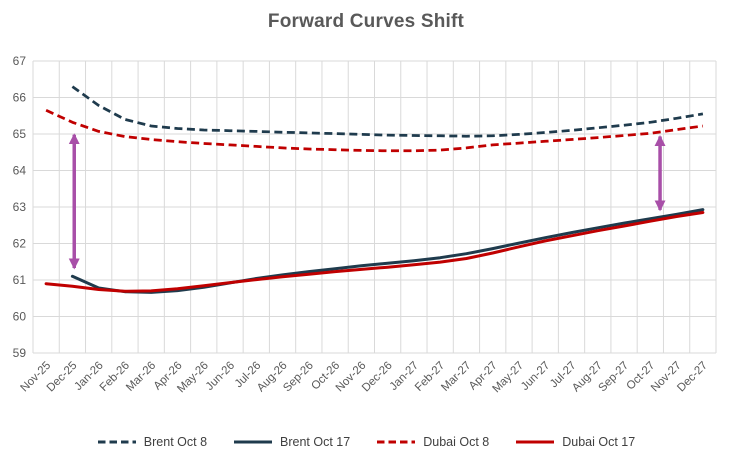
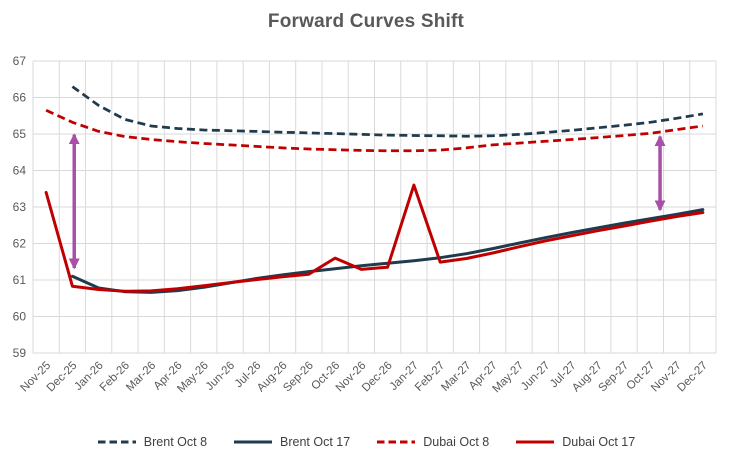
Dubai Oct 17/Nov-25: 60.9 -> 63.4
Dubai Oct 17/Oct-26: 61.2 -> 61.6
Dubai Oct 17/Jan-27: 61.4 -> 63.6
